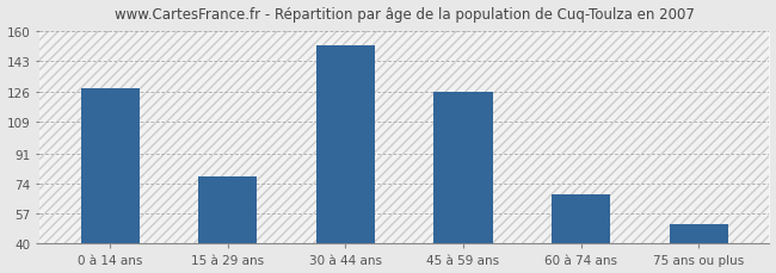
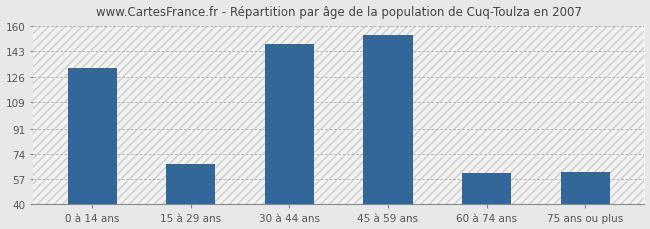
0 à 14 ans: 128 -> 132
15 à 29 ans: 78 -> 67
30 à 44 ans: 152 -> 148
45 à 59 ans: 126 -> 154
60 à 74 ans: 68 -> 61
75 ans ou plus: 51 -> 62
